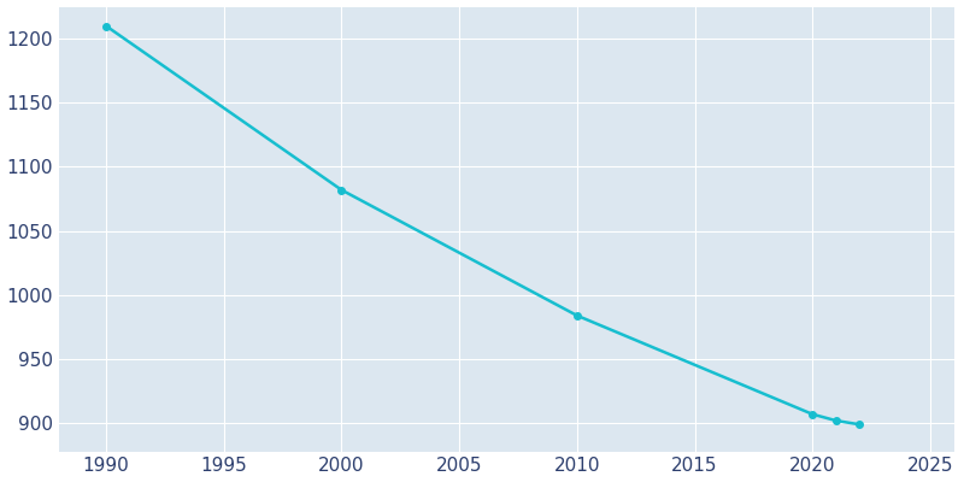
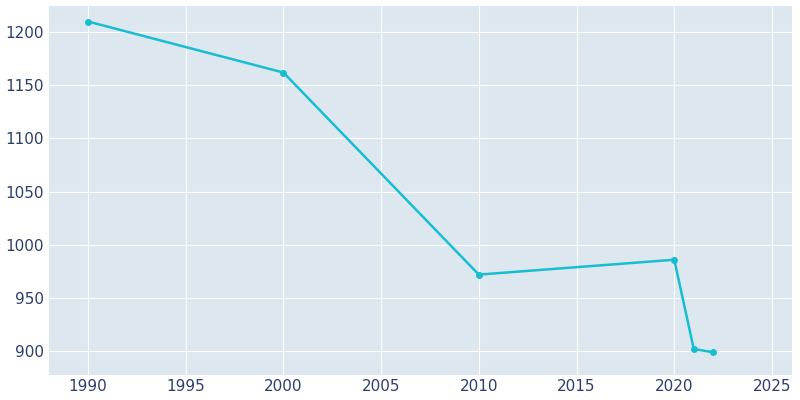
2000: 1082 -> 1162
2010: 984 -> 972
2020: 907 -> 986
